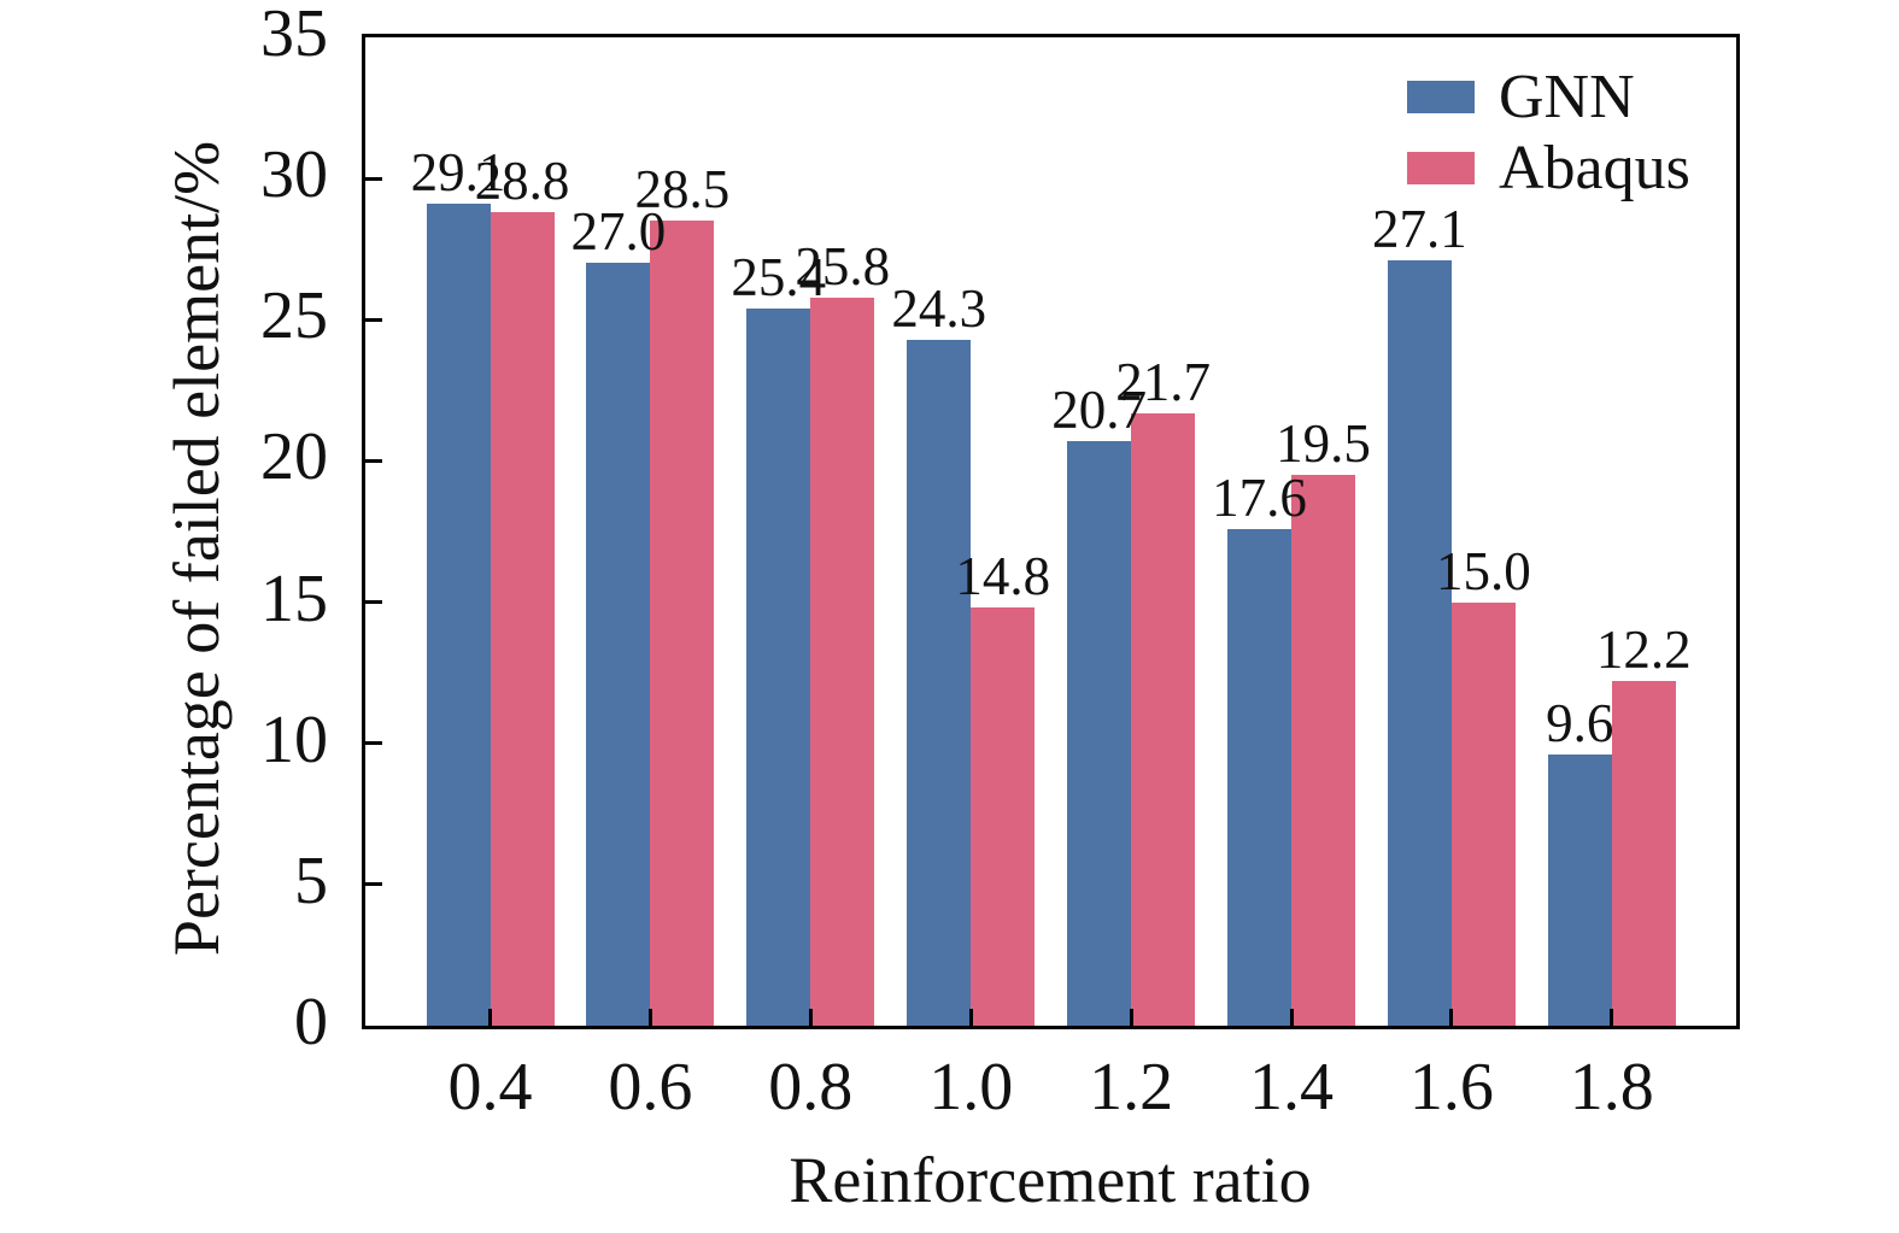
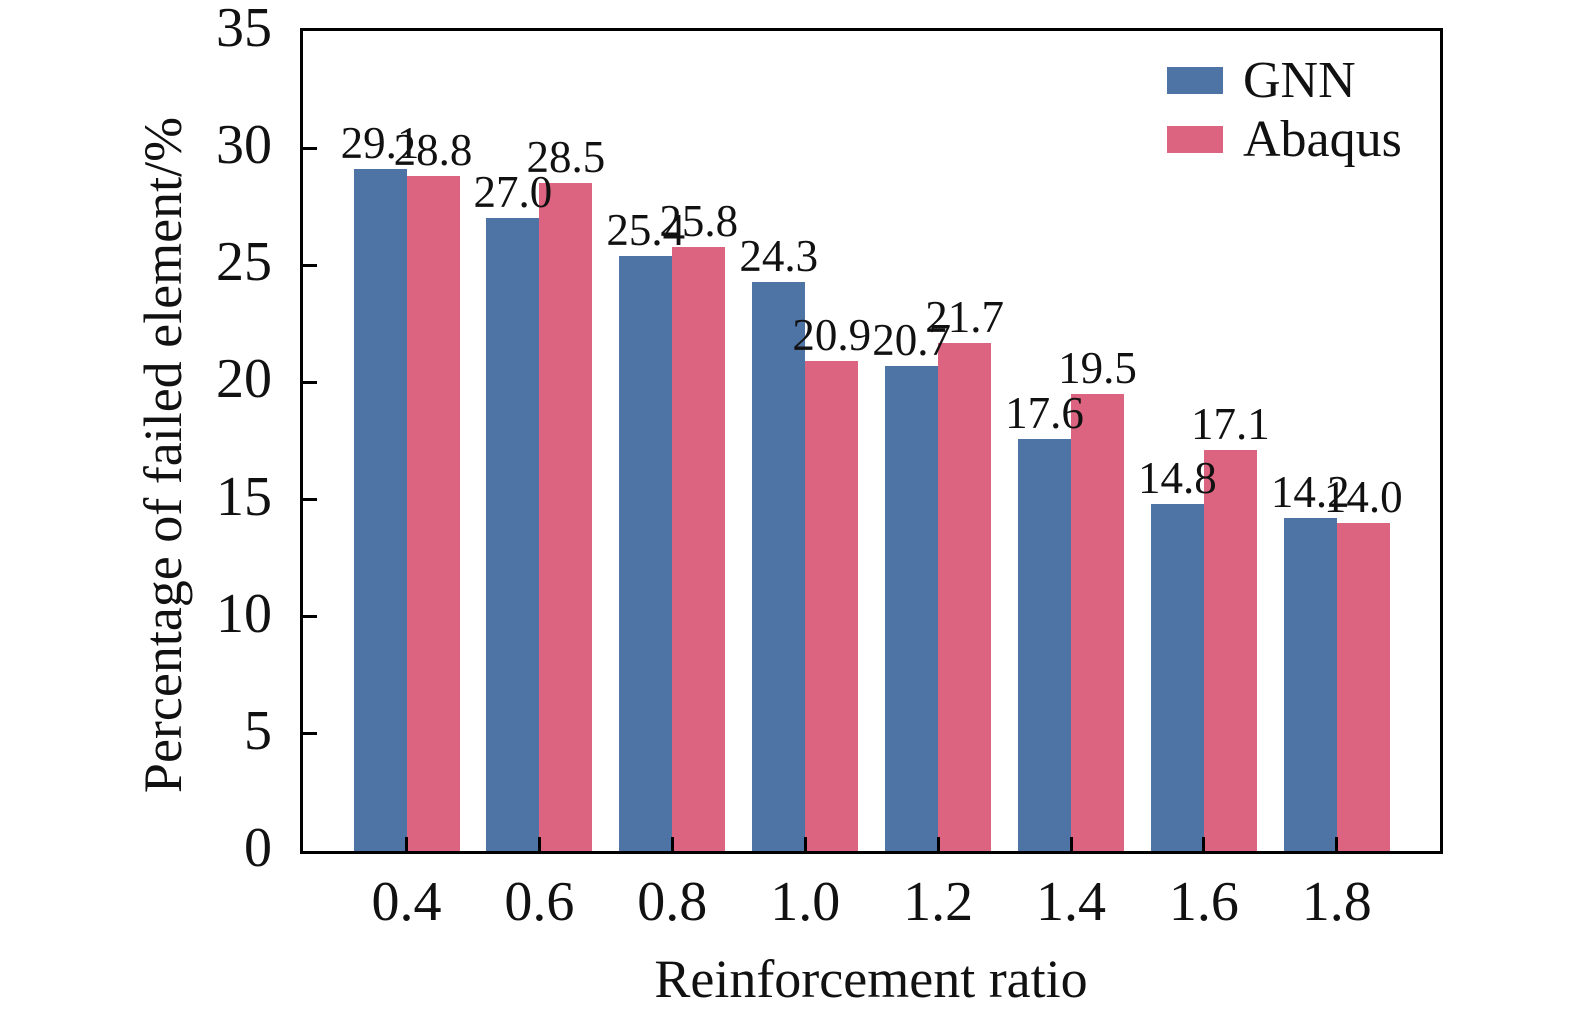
Abaqus/1.0: 14.8 -> 20.9
GNN/1.6: 27.1 -> 14.8
Abaqus/1.6: 15.0 -> 17.1
GNN/1.8: 9.6 -> 14.2
Abaqus/1.8: 12.2 -> 14.0
